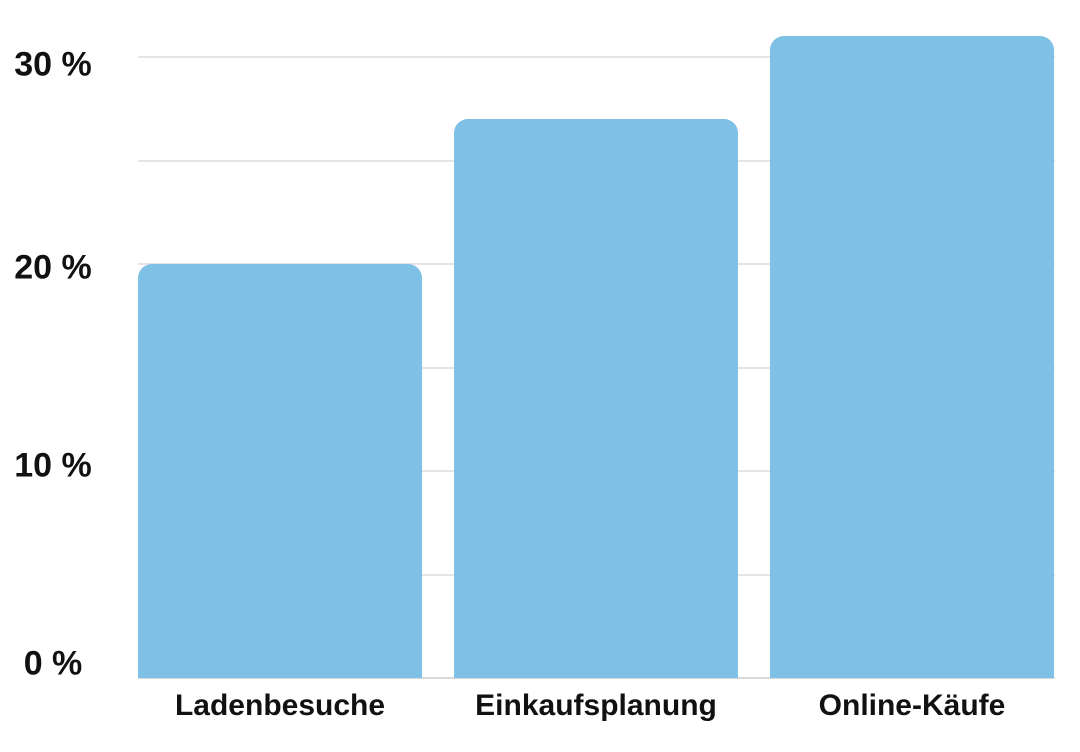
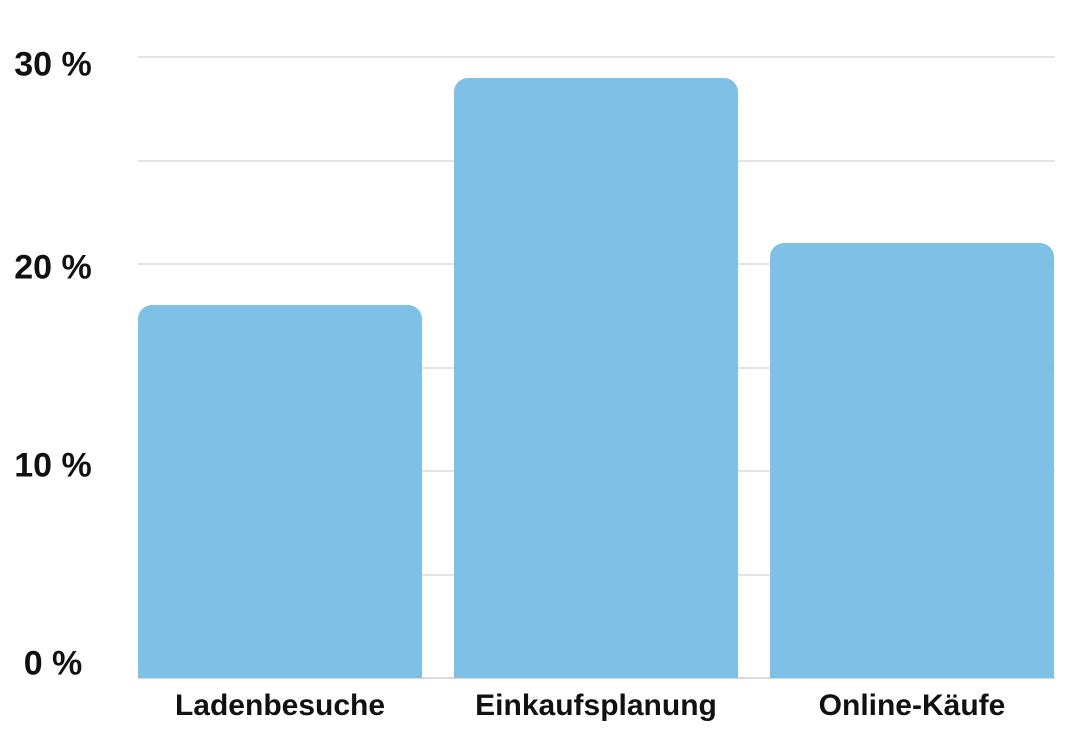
Ladenbesuche: 20% -> 18%
Einkaufsplanung: 27% -> 29%
Online-Käufe: 31% -> 21%
